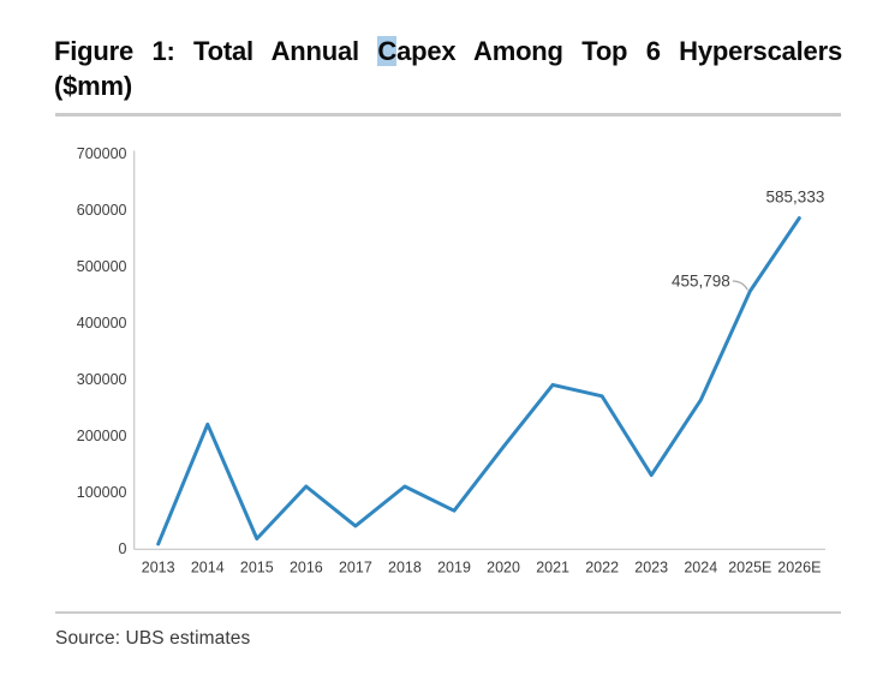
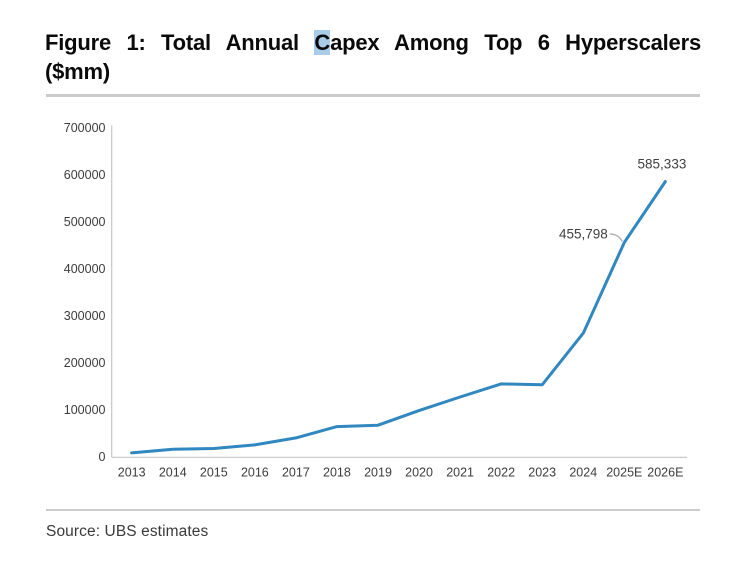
2014: 220000 -> 20000
2016: 110000 -> 20000
2018: 110000 -> 60000
2020: 180000 -> 100000
2021: 290000 -> 130000
2022: 270000 -> 160000
2023: 130000 -> 150000
